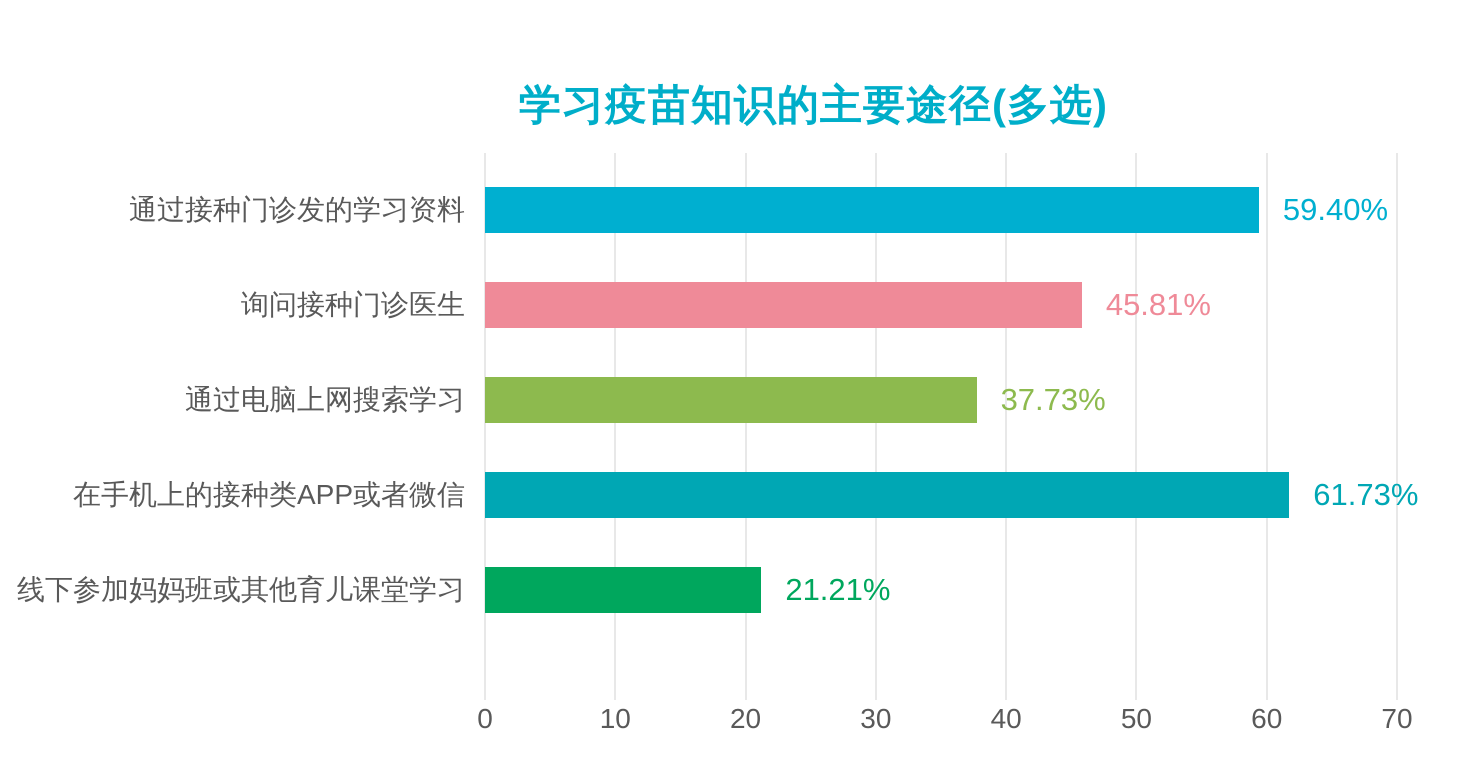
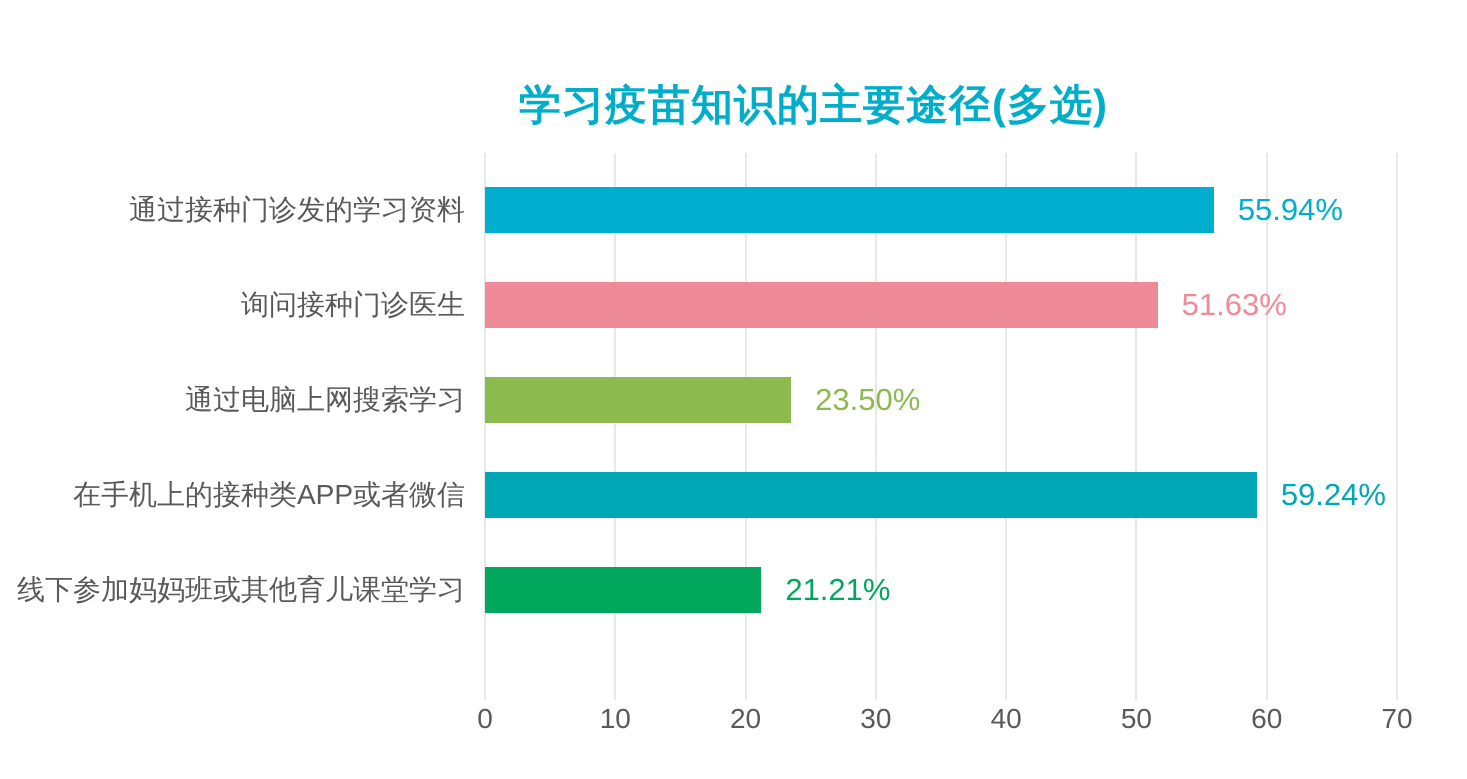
通过接种门诊发的学习资料: 59.40% -> 55.94%
询问接种门诊医生: 45.81% -> 51.63%
通过电脑上网搜索学习: 37.73% -> 23.50%
在手机上的接种类APP或者微信: 61.73% -> 59.24%
